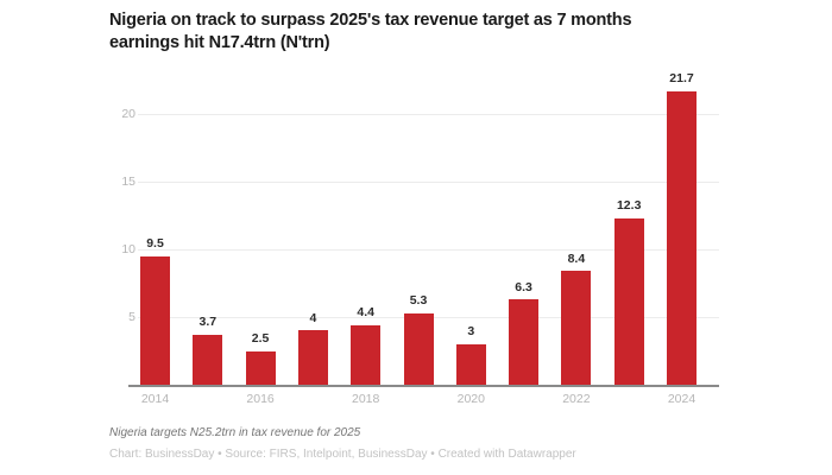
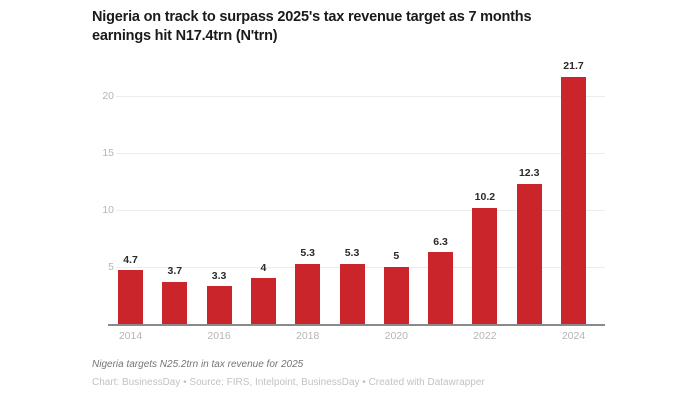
2014: 9.5 -> 4.7
2016: 2.5 -> 3.3
2018: 4.4 -> 5.3
2020: 3 -> 5
2022: 8.4 -> 10.2
